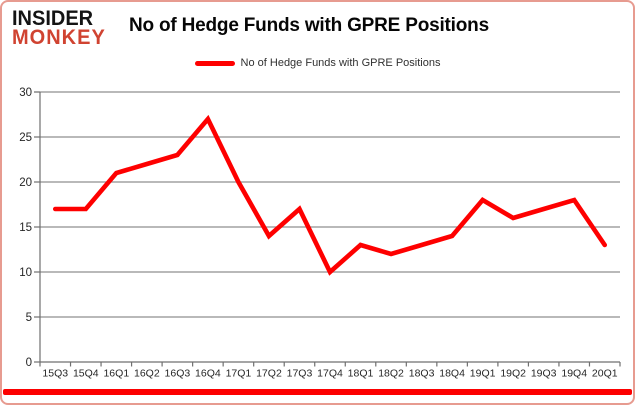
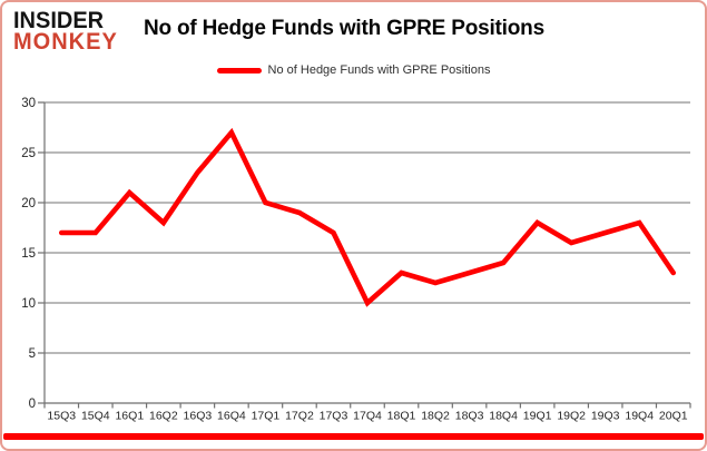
16Q2: 22 -> 18
17Q2: 14 -> 19
